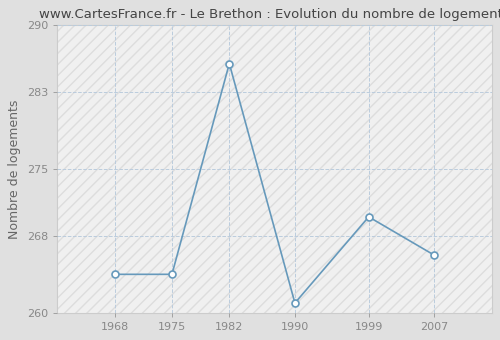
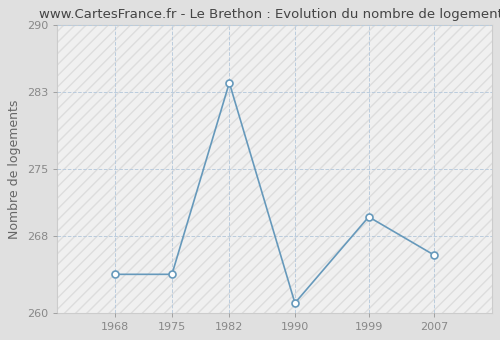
1982: 286 -> 284
